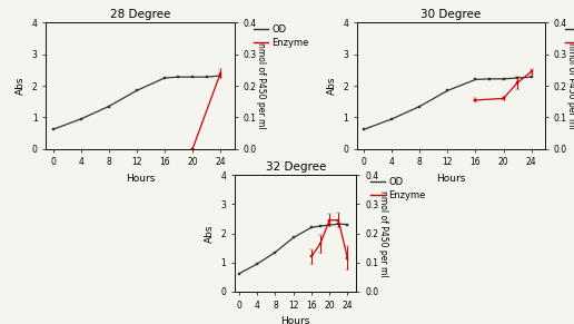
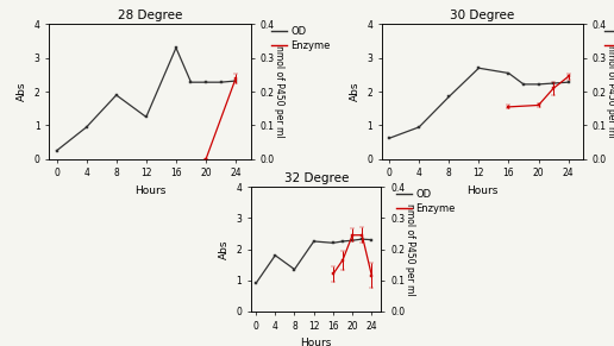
28 Degree/0: 0.62 -> 0.25
28 Degree/8: 1.35 -> 1.90
28 Degree/12: 1.85 -> 1.25
28 Degree/16: 2.25 -> 3.30
30 Degree/OD/8: 1.35 -> 1.85
30 Degree/OD/12: 1.85 -> 2.70
30 Degree/OD/16: 2.20 -> 2.55
32 Degree/OD/0: 0.62 -> 0.90
32 Degree/OD/4: 0.95 -> 1.80
32 Degree/OD/12: 1.85 -> 2.25
